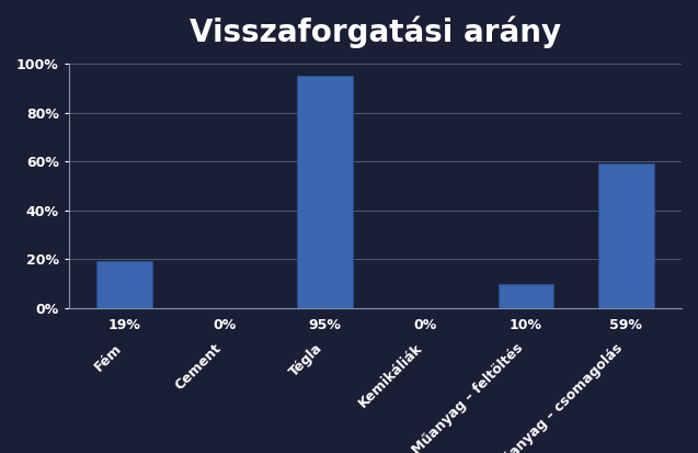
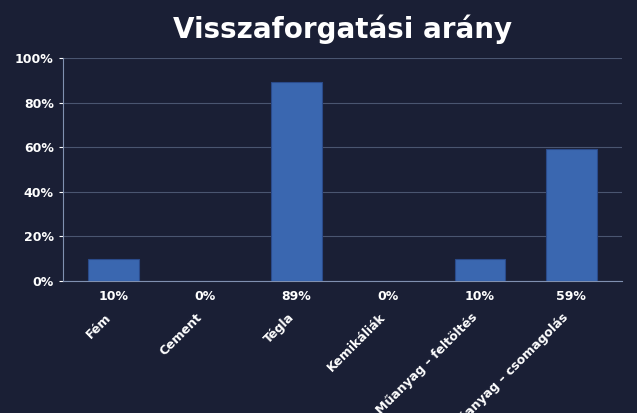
Fém: 19% -> 10%
Tégla: 95% -> 89%
